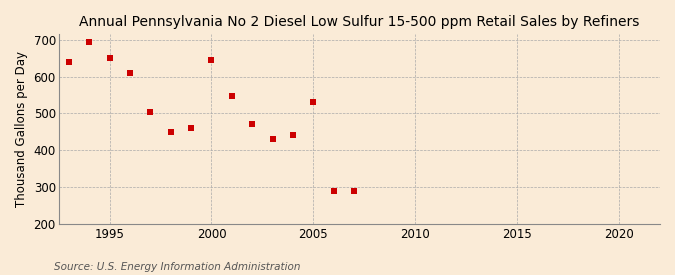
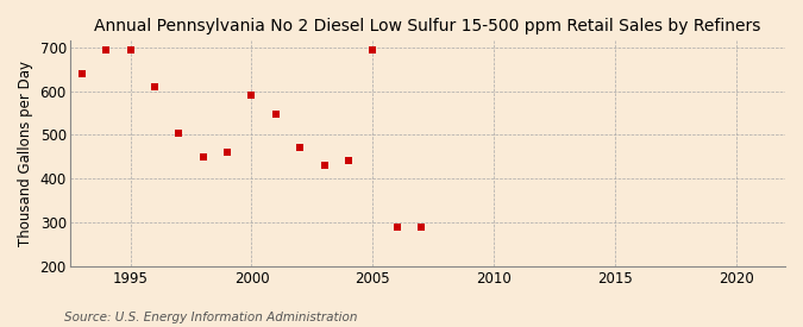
1995: 650 -> 695
2000: 645 -> 590
2005: 530 -> 695
